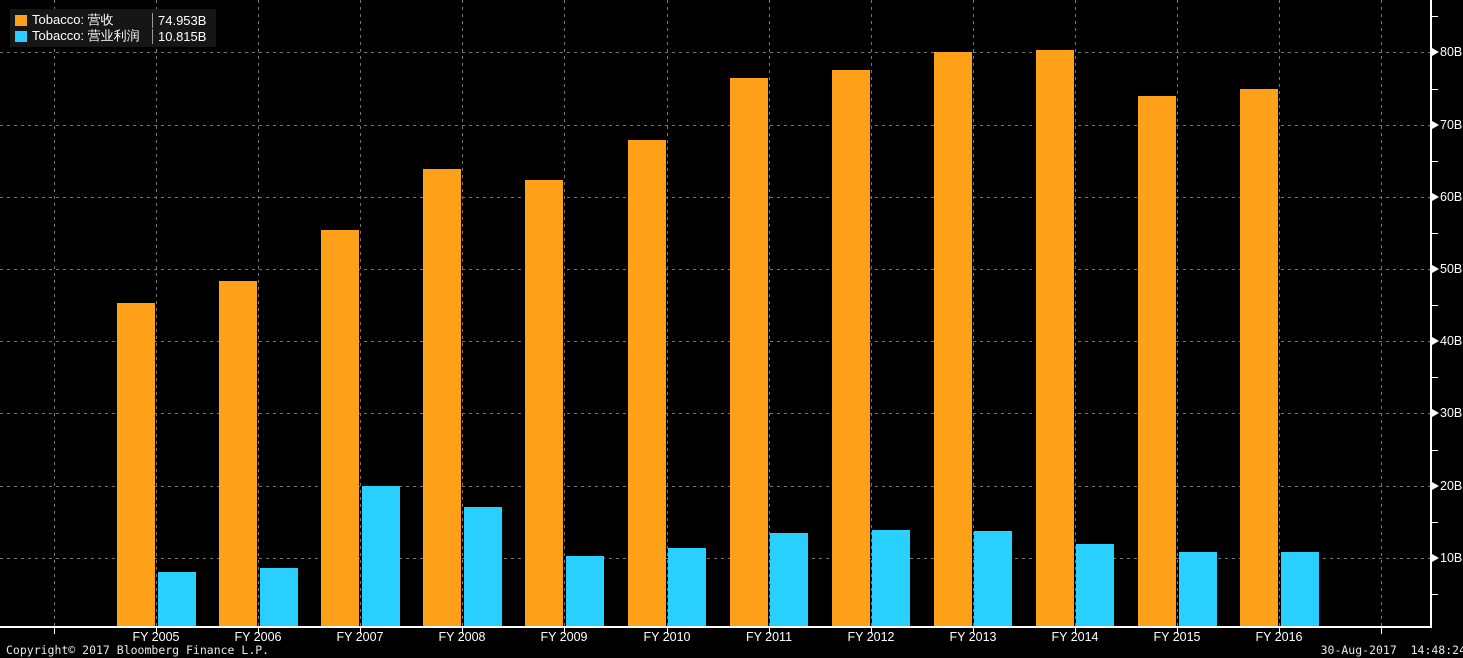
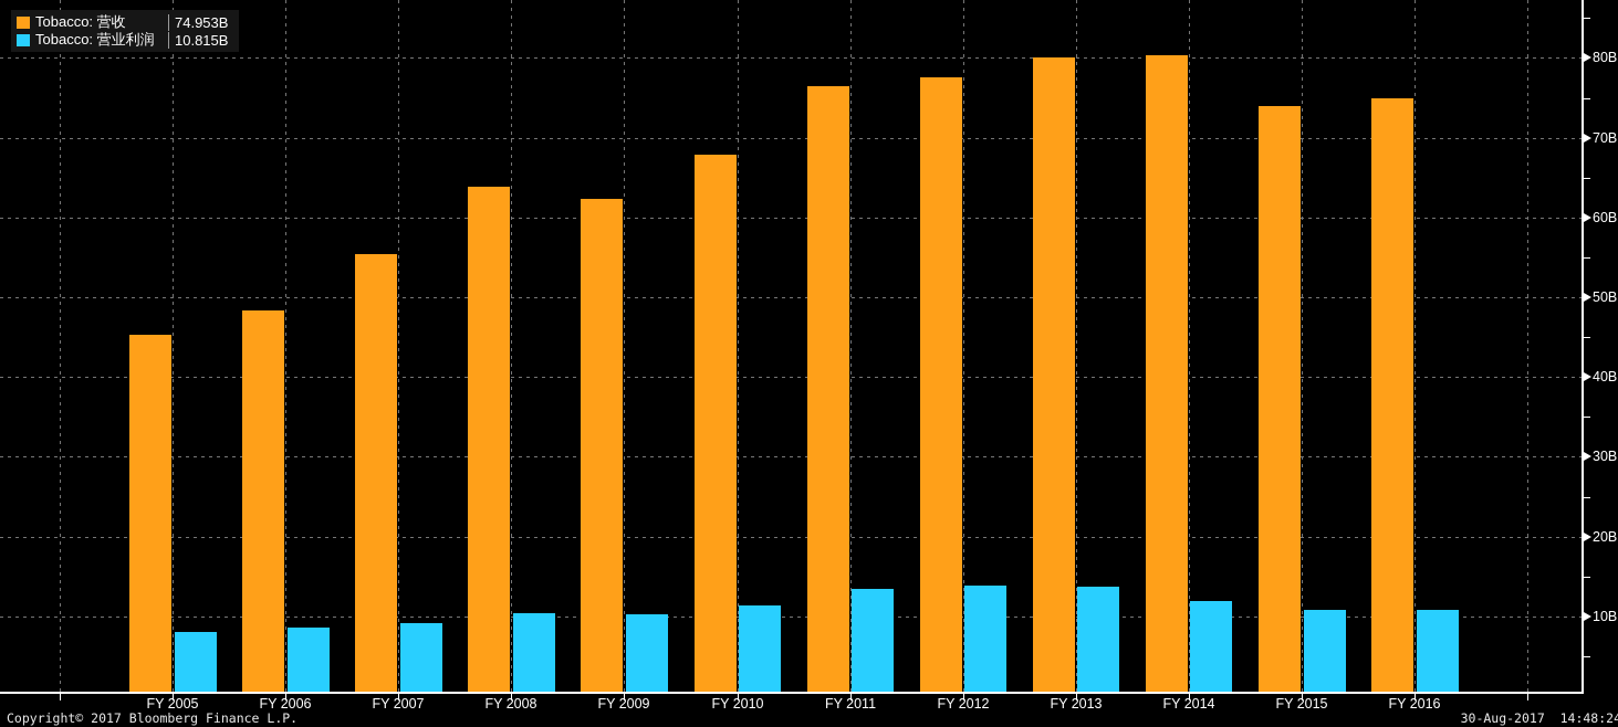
Tobacco: 营业利润/FY 2007: 20B -> 9B
Tobacco: 营业利润/FY 2008: 17B -> 10B
